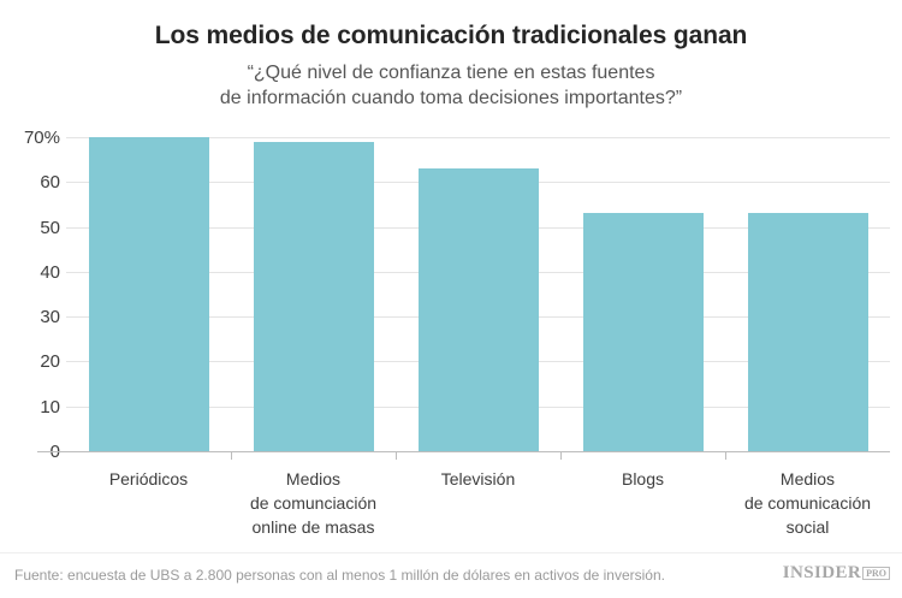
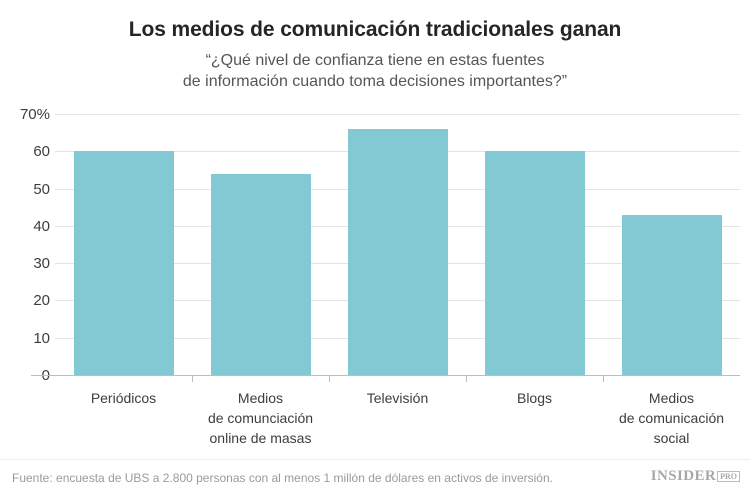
Periódicos: 70% -> 60%
Medios de comunciación online de masas: 69% -> 54%
Televisión: 63% -> 66%
Blogs: 53% -> 60%
Medios de comunicación social: 53% -> 43%
